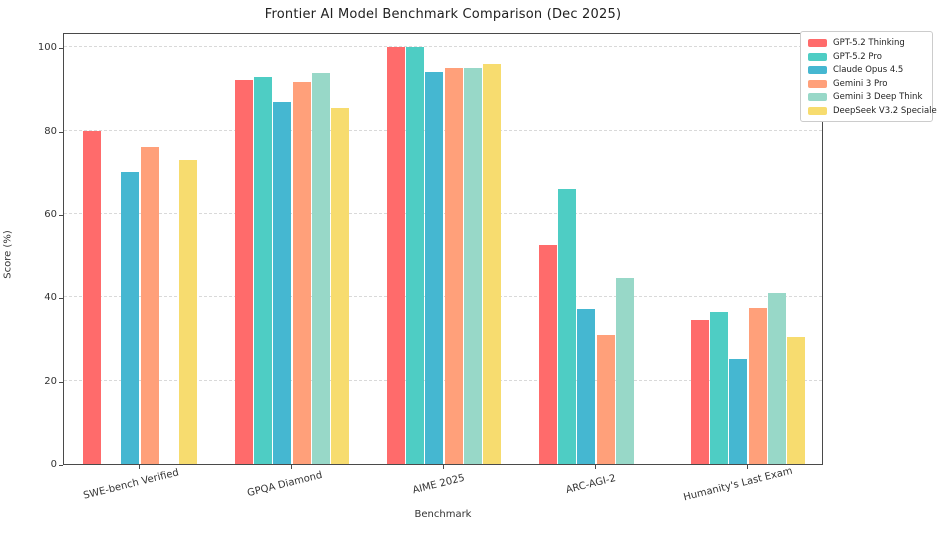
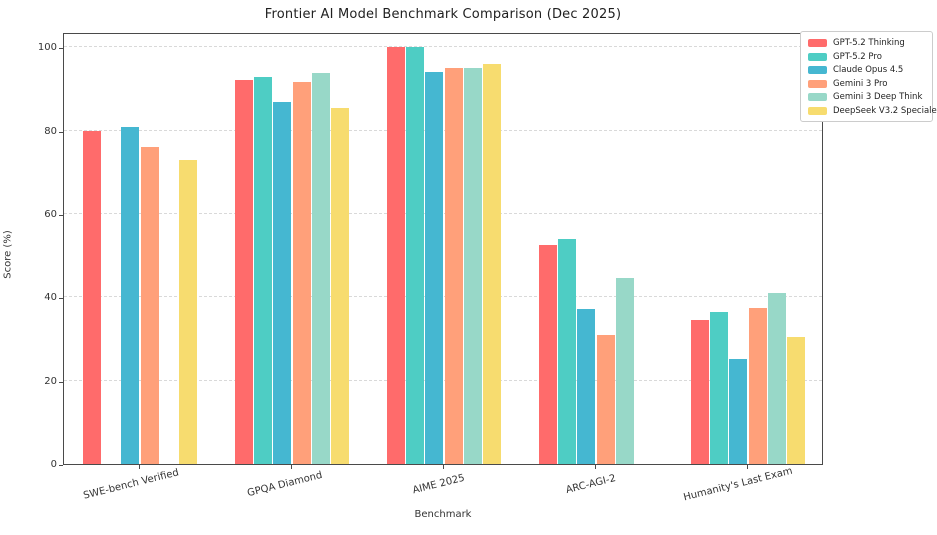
Claude Opus 4.5/SWE-bench Verified: 70 -> 81
GPT-5.2 Pro/ARC-AGI-2: 66 -> 54
